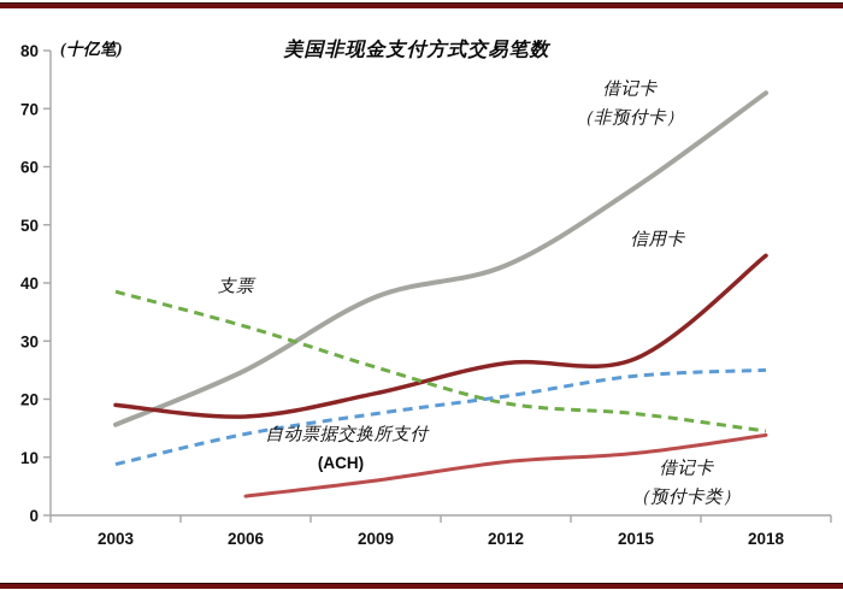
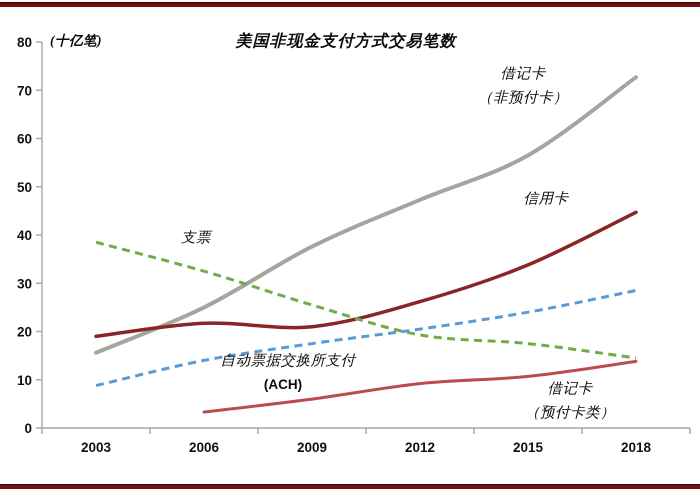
信用卡/2006: 17 -> 22
借记卡（非预付卡）/2012: 43 -> 47
信用卡/2015: 27 -> 34
自动票据交换所支付(ACH)/2018: 25 -> 28
